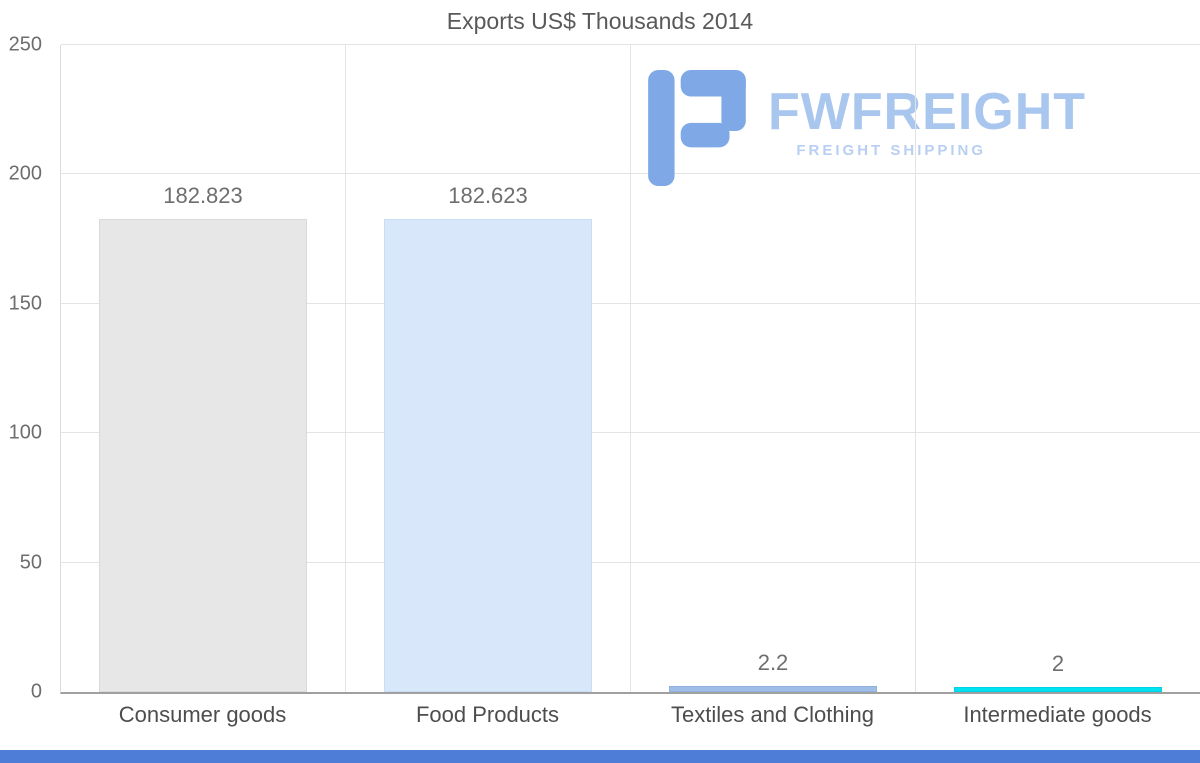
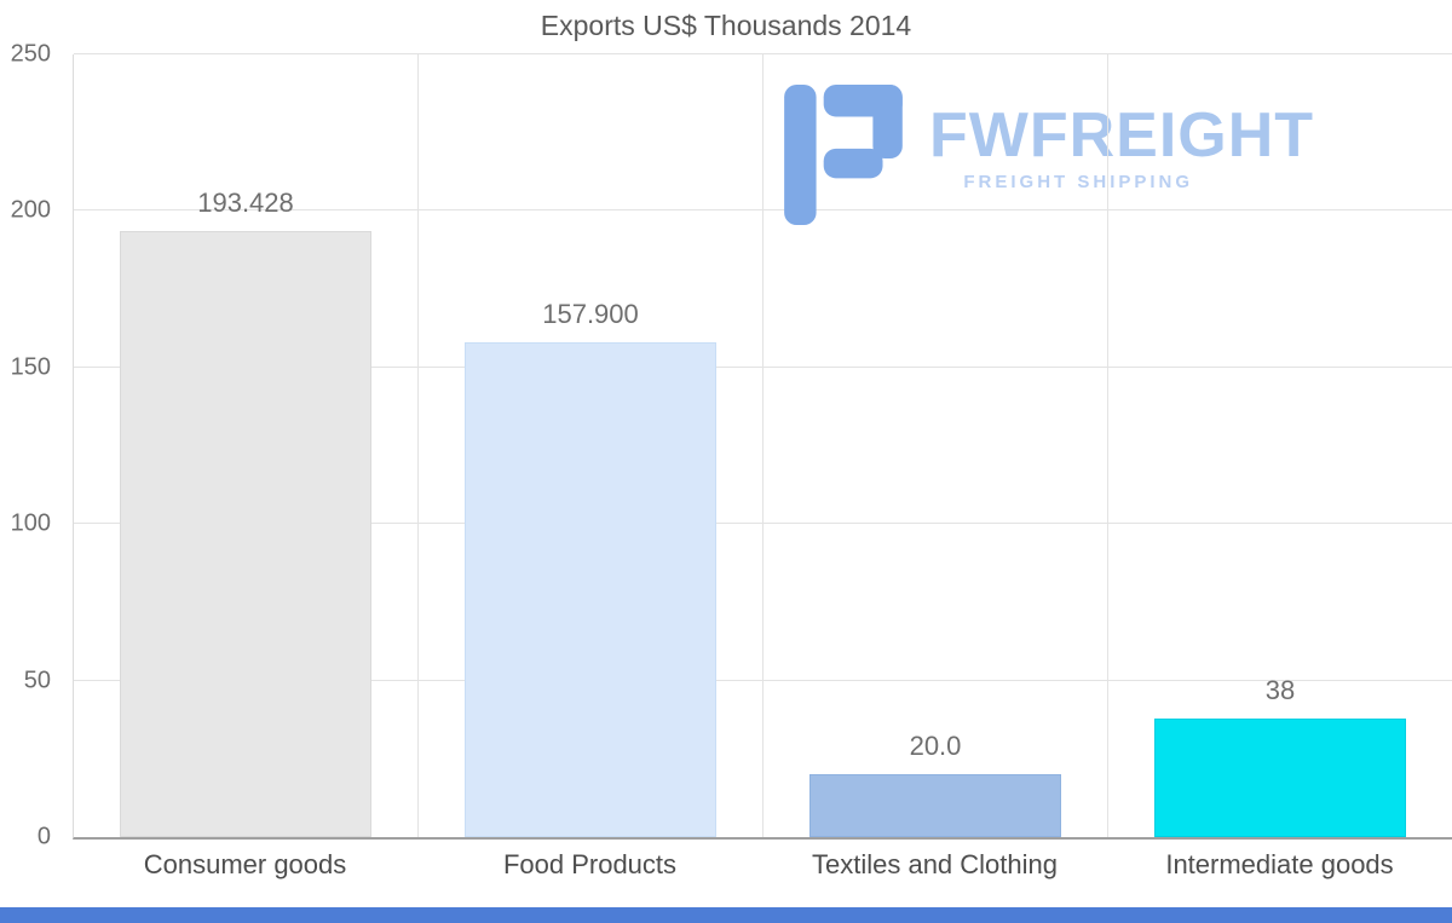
Consumer goods: 182.823 -> 193.428
Food Products: 182.623 -> 157.900
Textiles and Clothing: 2.2 -> 20.0
Intermediate goods: 2 -> 38
